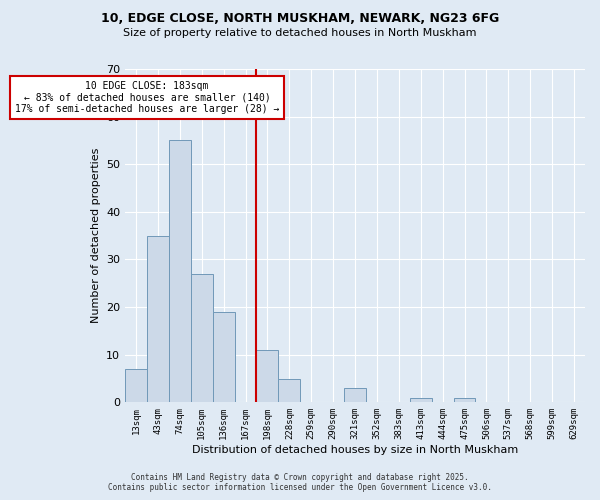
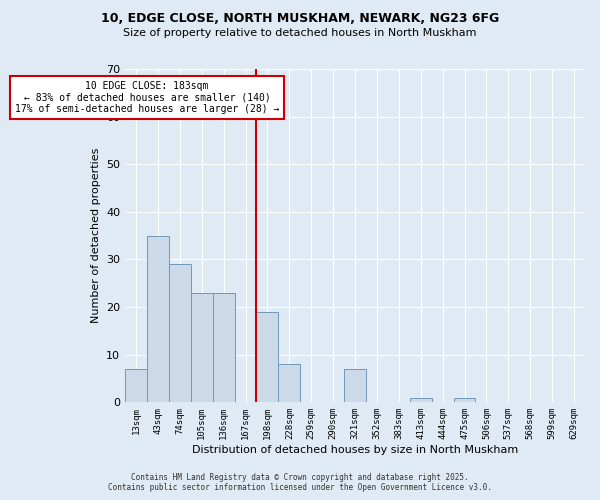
74sqm: 55 -> 29
105sqm: 27 -> 23
136sqm: 19 -> 23
198sqm: 11 -> 19
228sqm: 5 -> 8
321sqm: 3 -> 7
